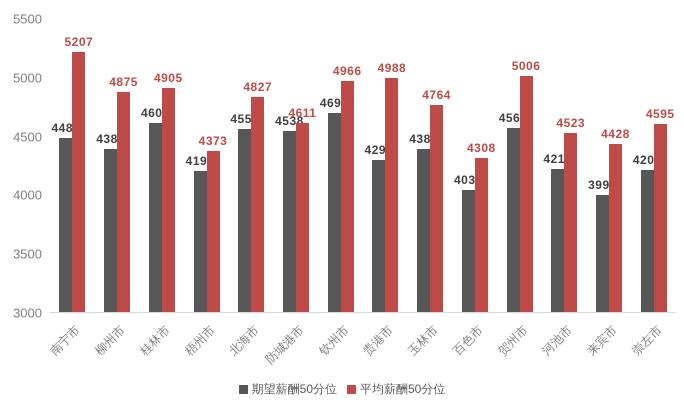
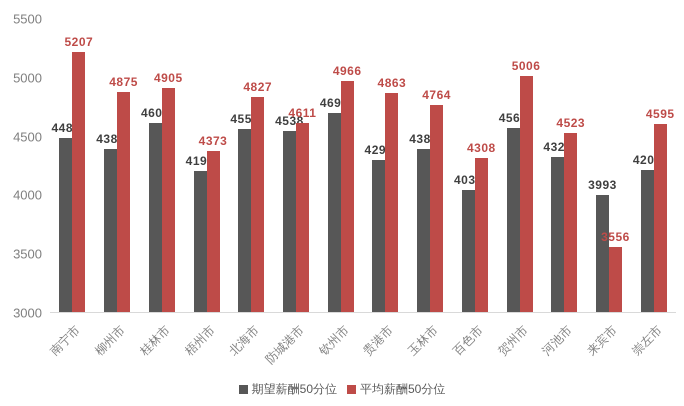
平均薪酬50分位/贵港市: 4988 -> 4863
期望薪酬50分位/河池市: 4218 -> 4322
平均薪酬50分位/来宾市: 4428 -> 3556
